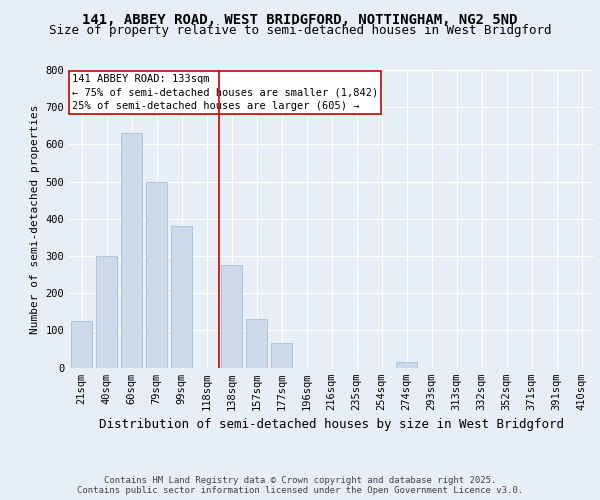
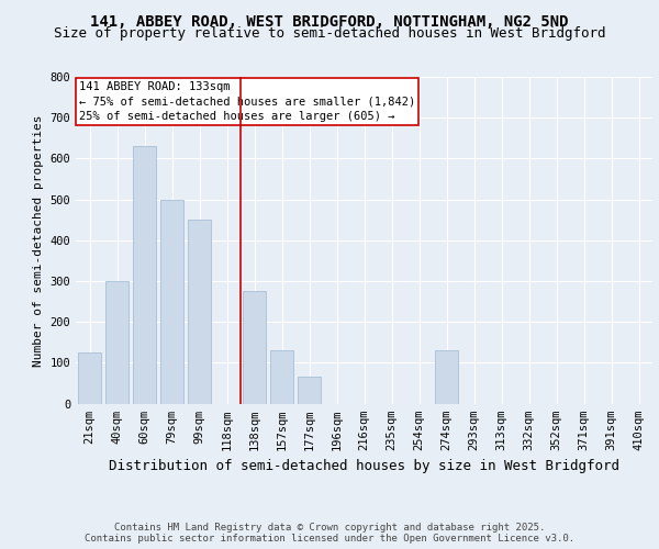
99sqm: 380 -> 450
274sqm: 15 -> 130
